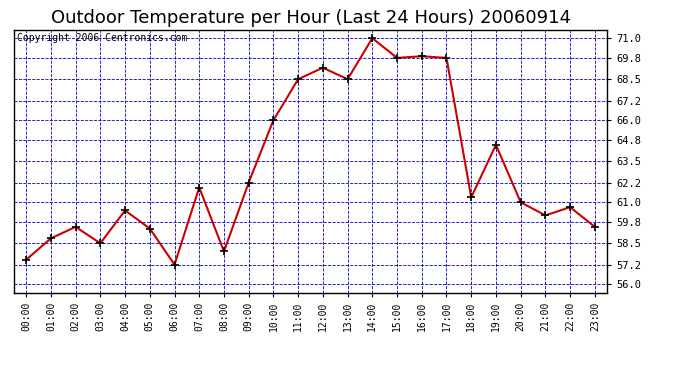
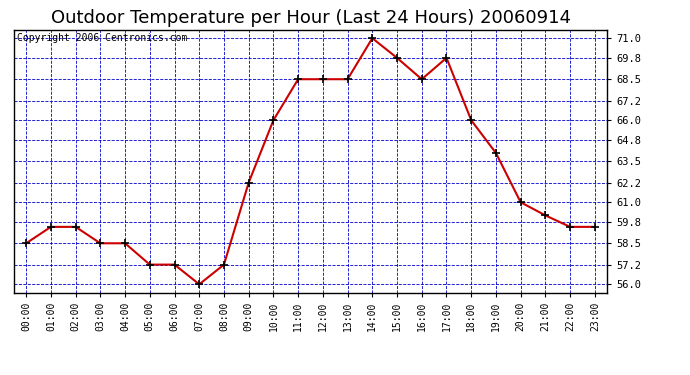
00:00: 57.5 -> 58.5
01:00: 58.8 -> 59.5
04:00: 60.5 -> 58.5
05:00: 59.4 -> 57.2
07:00: 61.9 -> 56.0
08:00: 58.0 -> 57.2
12:00: 69.2 -> 68.5
16:00: 69.9 -> 68.5
18:00: 61.3 -> 66.0
19:00: 64.5 -> 64.0
22:00: 60.7 -> 59.5
